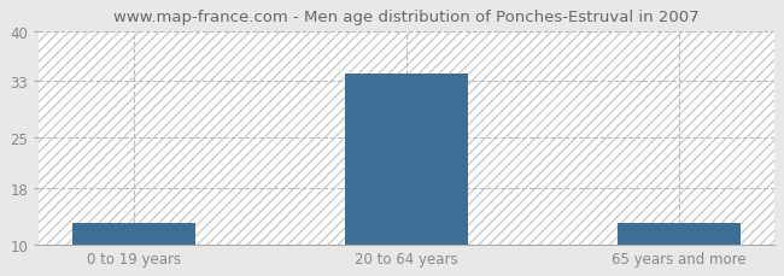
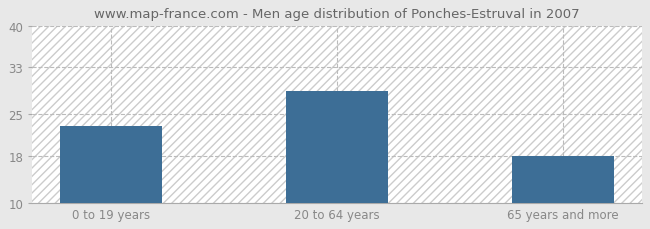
0 to 19 years: 13 -> 23
20 to 64 years: 34 -> 29
65 years and more: 13 -> 18
